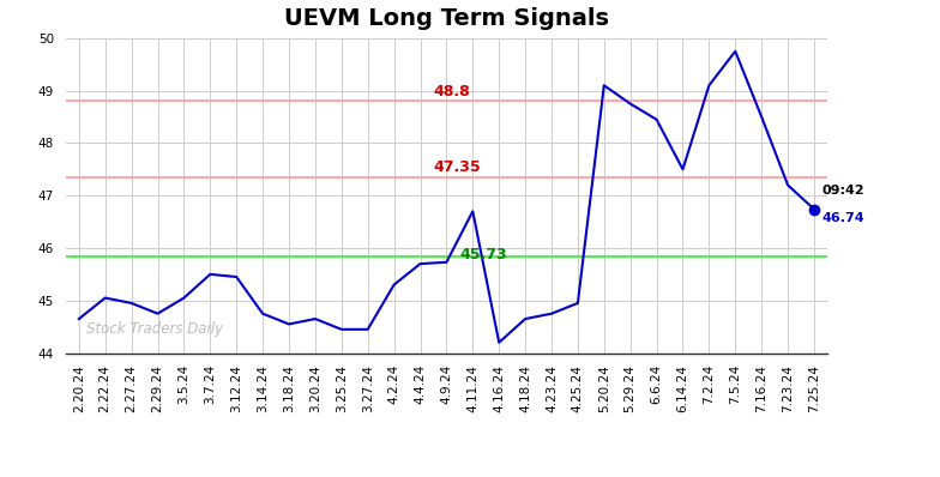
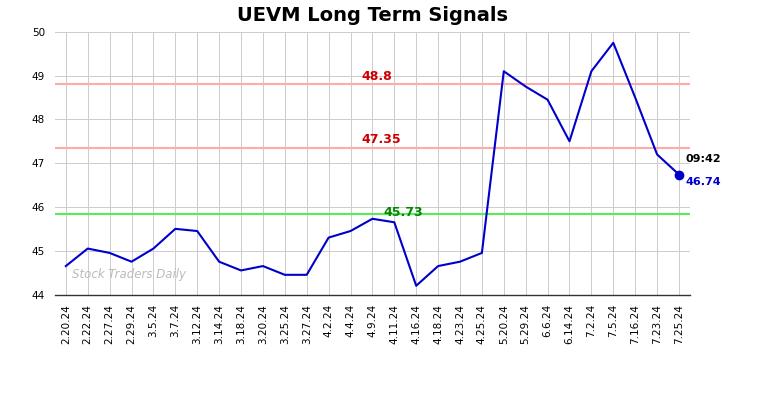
4.4.24: 45.70 -> 45.45
4.11.24: 46.70 -> 45.65
